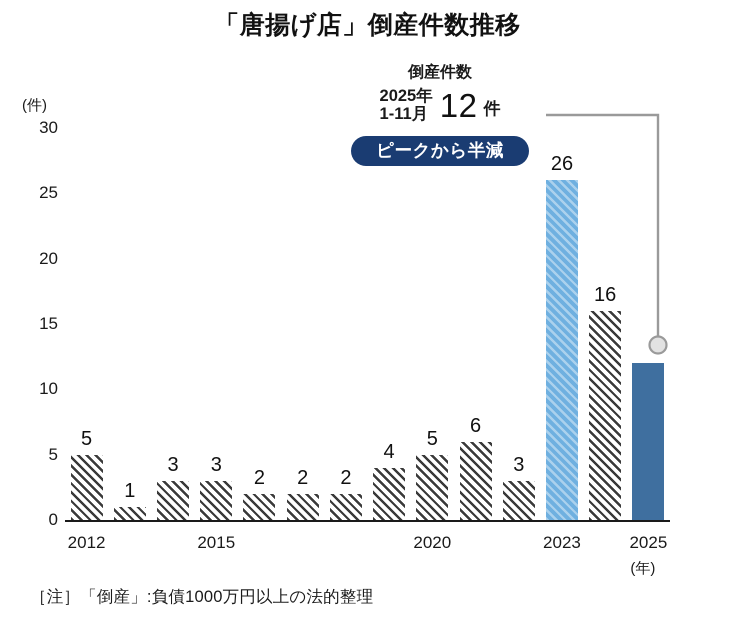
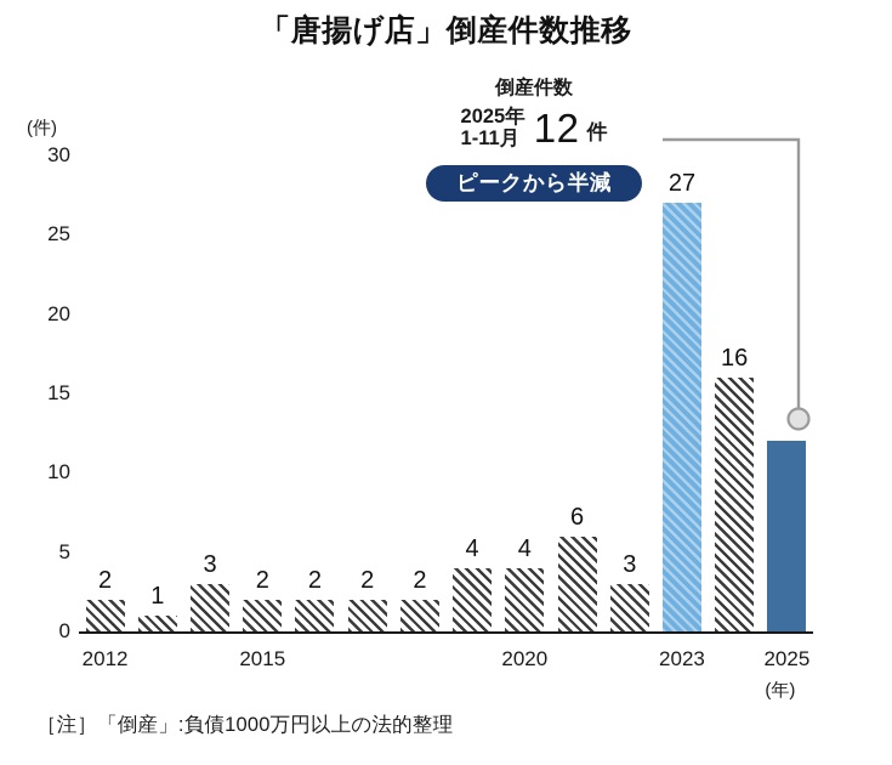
2012: 5 -> 2
2015: 3 -> 2
2020: 5 -> 4
2023: 26 -> 27
